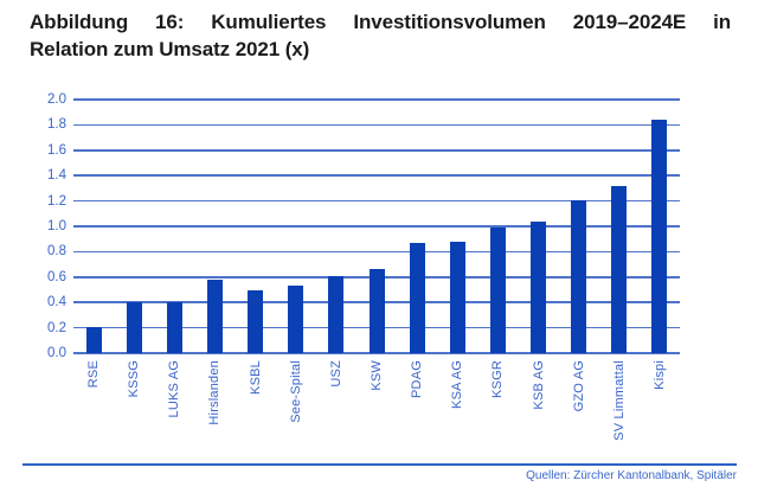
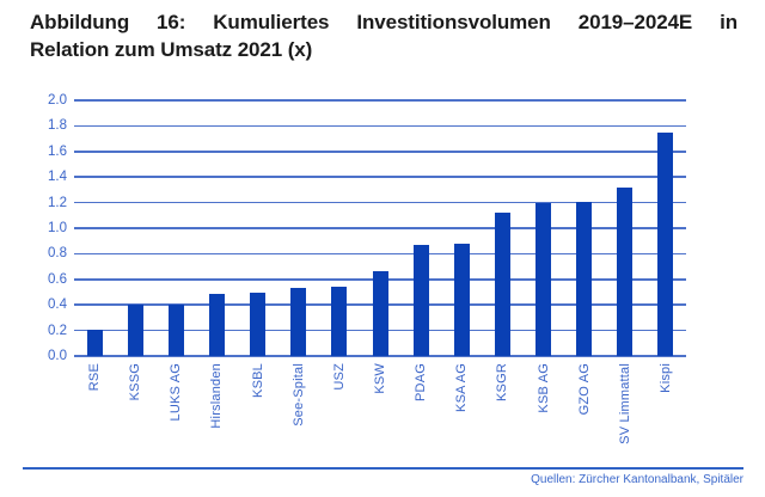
Hirslanden: 0.58 -> 0.49
USZ: 0.61 -> 0.54
KSGR: 0.99 -> 1.12
KSB AG: 1.04 -> 1.20
Kispi: 1.84 -> 1.75
